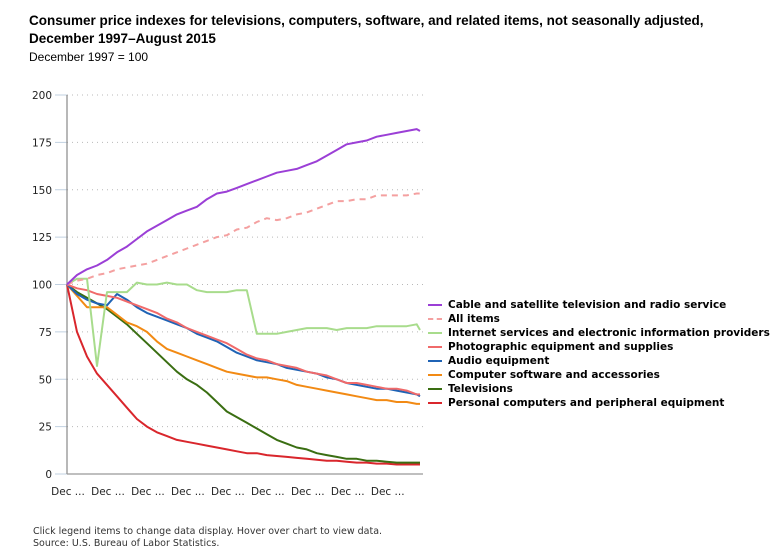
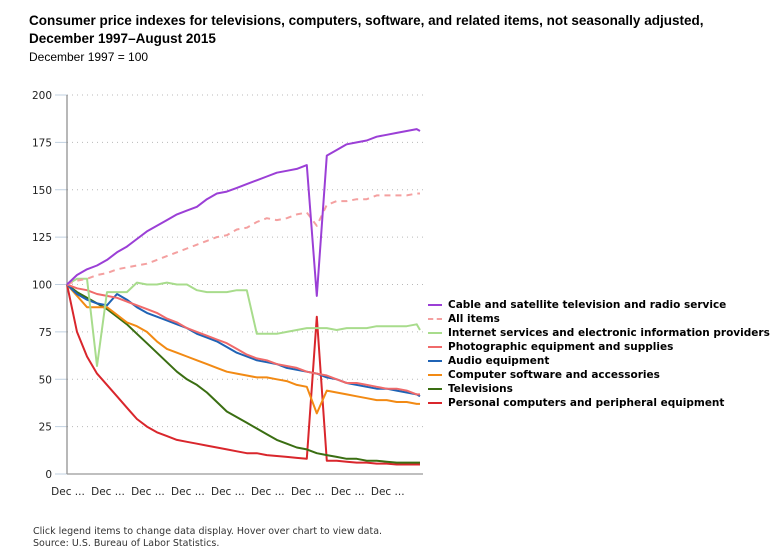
Cable and satellite television and radio service/150: 165 -> 94
All items/150: 140 -> 131
Computer software and accessories/150: 45 -> 32
Personal computers and peripheral equipment/150: 8 -> 83
